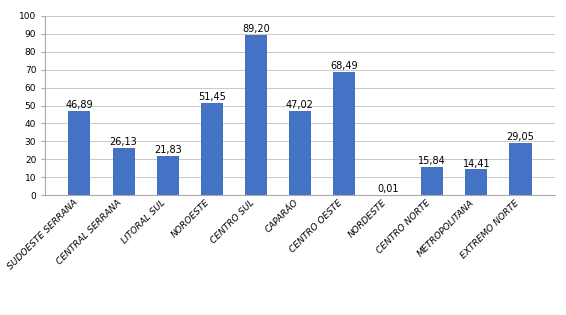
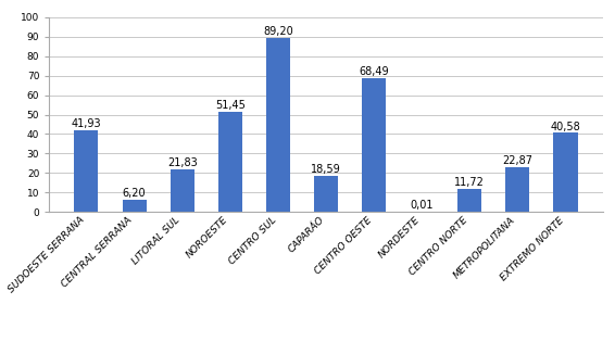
SUDOESTE SERRANA: 46,89 -> 41,93
CENTRAL SERRANA: 26,13 -> 6,20
CAPARÁO: 47,02 -> 18,59
CENTRO NORTE: 15,84 -> 11,72
METROPOLITANA: 14,41 -> 22,87
EXTREMO NORTE: 29,05 -> 40,58
